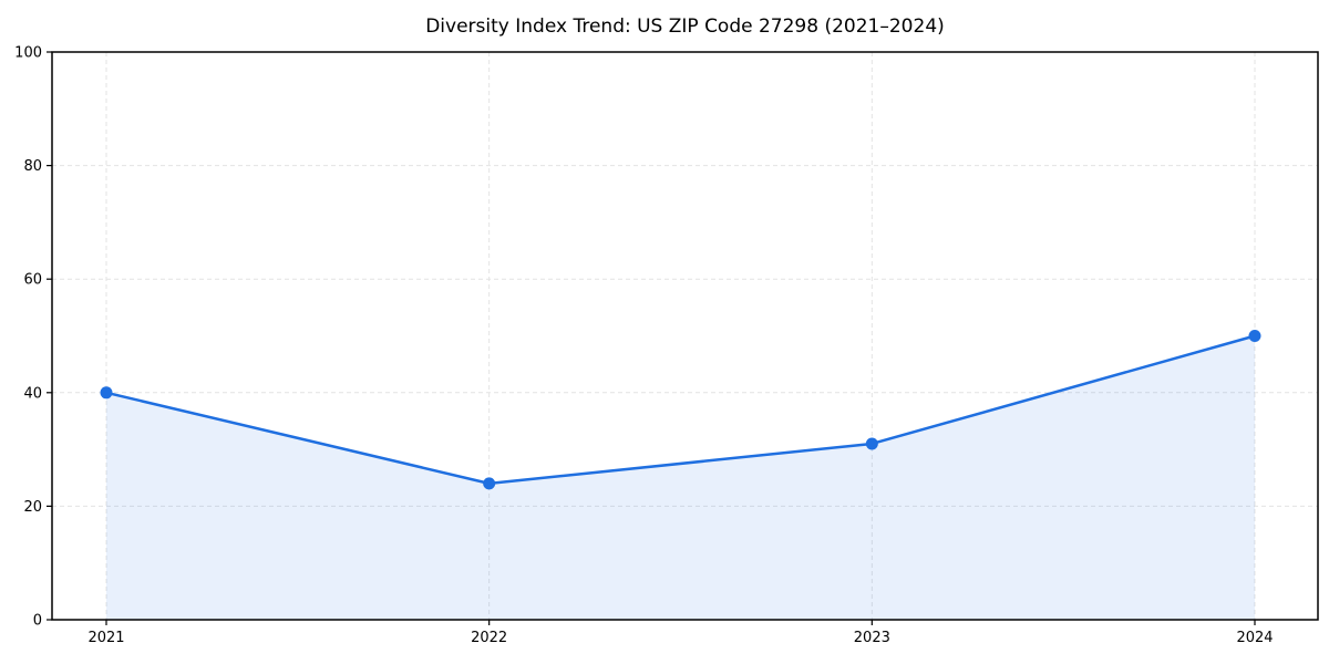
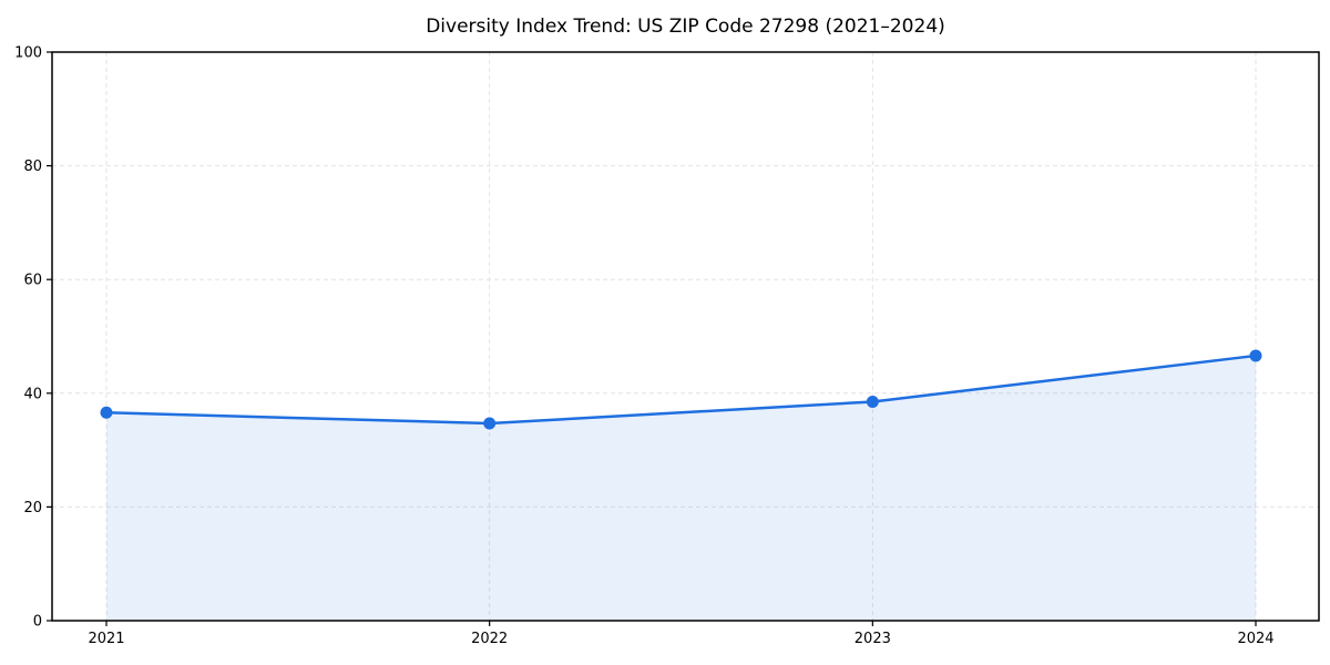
2021: 40 -> 37
2022: 24 -> 35
2023: 31 -> 38
2024: 50 -> 47
